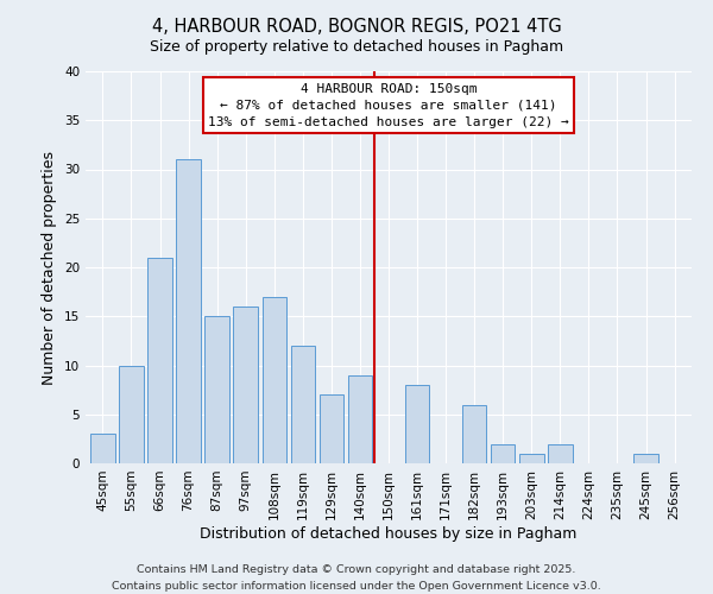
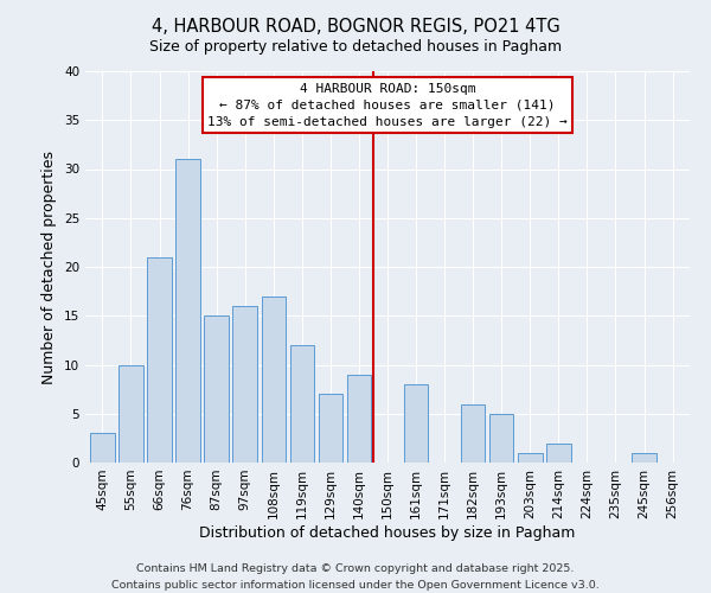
193sqm: 2 -> 5
